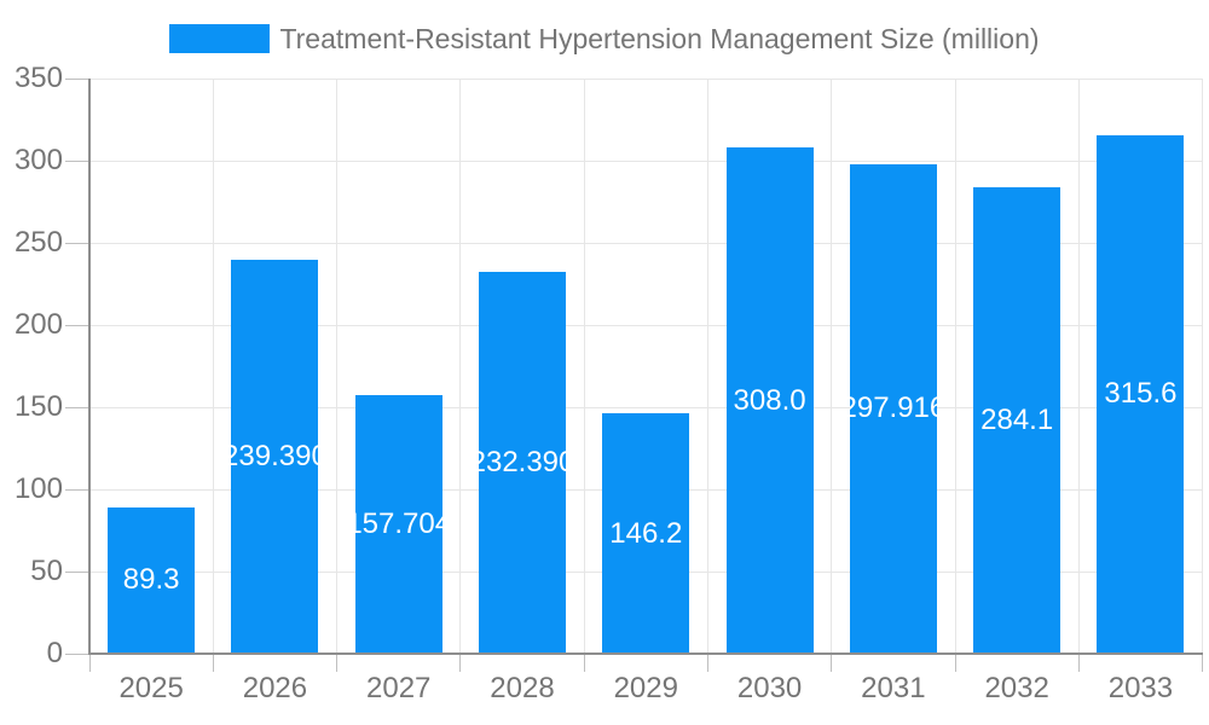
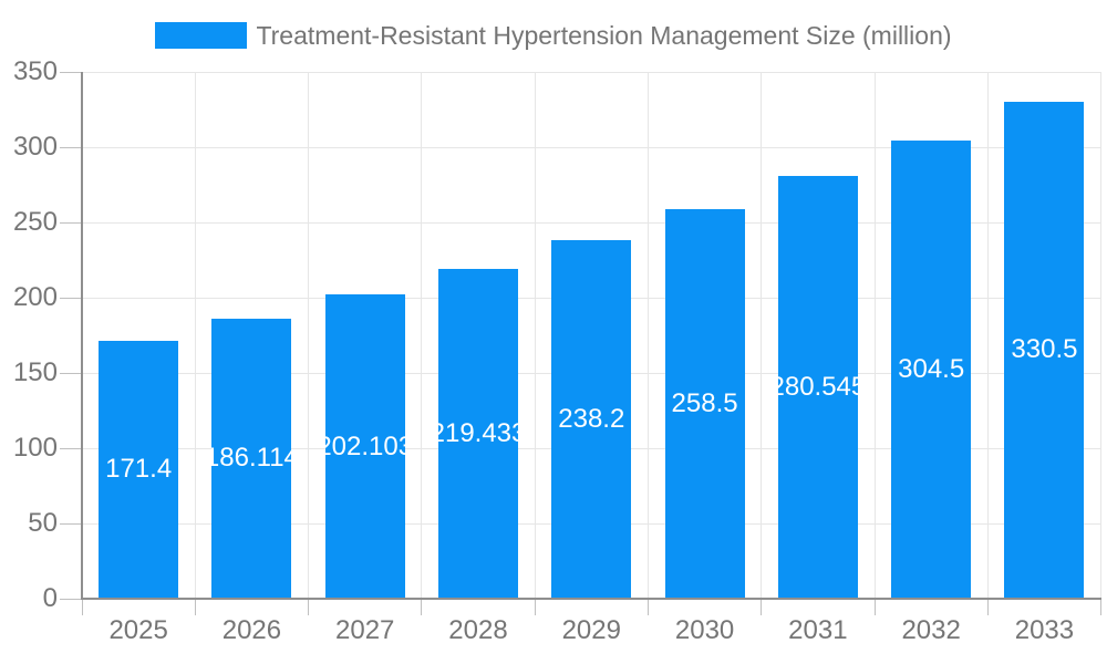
2025: 89.3 -> 171.4
2026: 239.390 -> 186.114
2027: 157.704 -> 202.103
2028: 232.390 -> 219.433
2029: 146.2 -> 238.2
2030: 308.0 -> 258.5
2031: 297.916 -> 280.545
2032: 284.1 -> 304.5
2033: 315.6 -> 330.5
